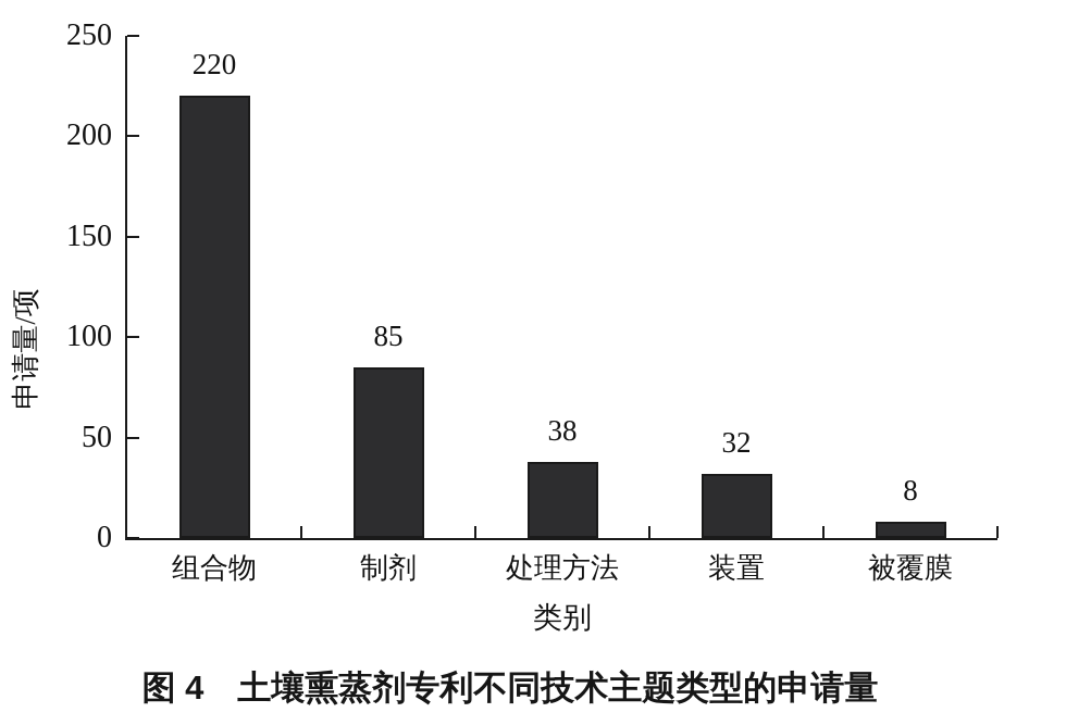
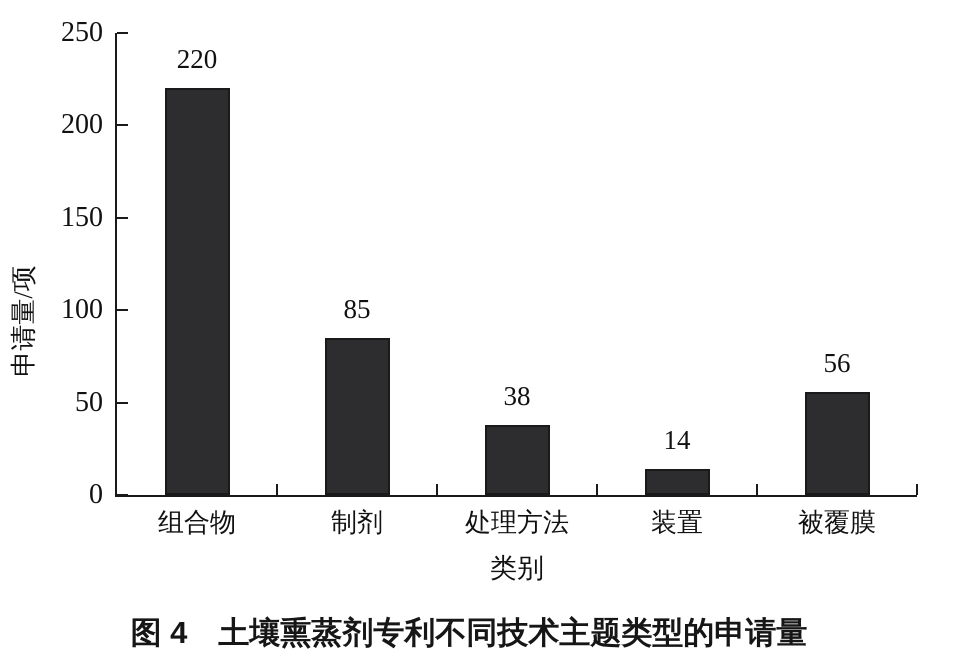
装置: 32 -> 14
被覆膜: 8 -> 56
